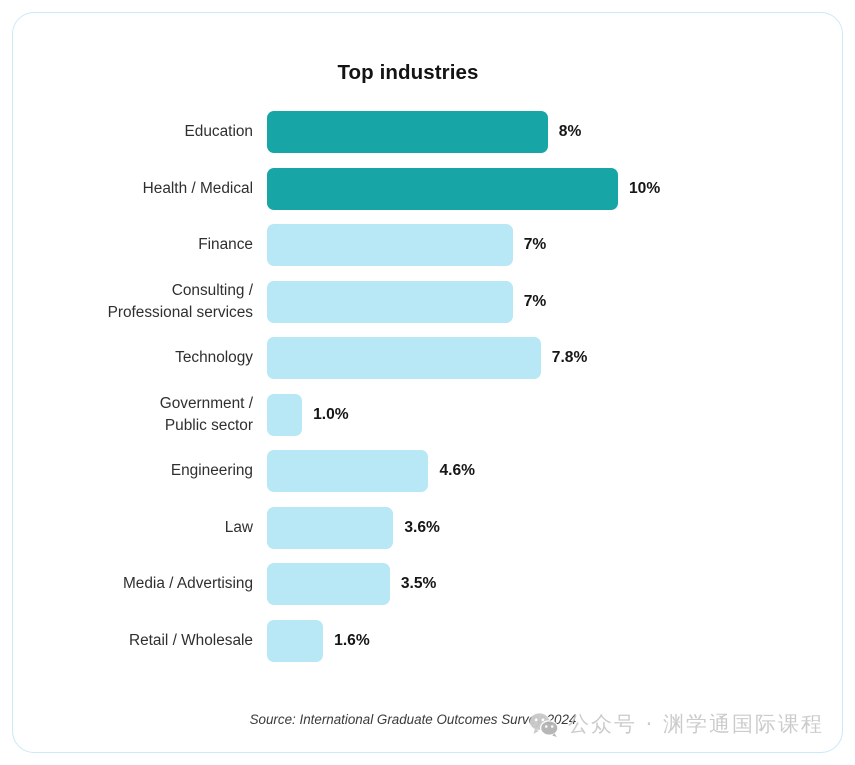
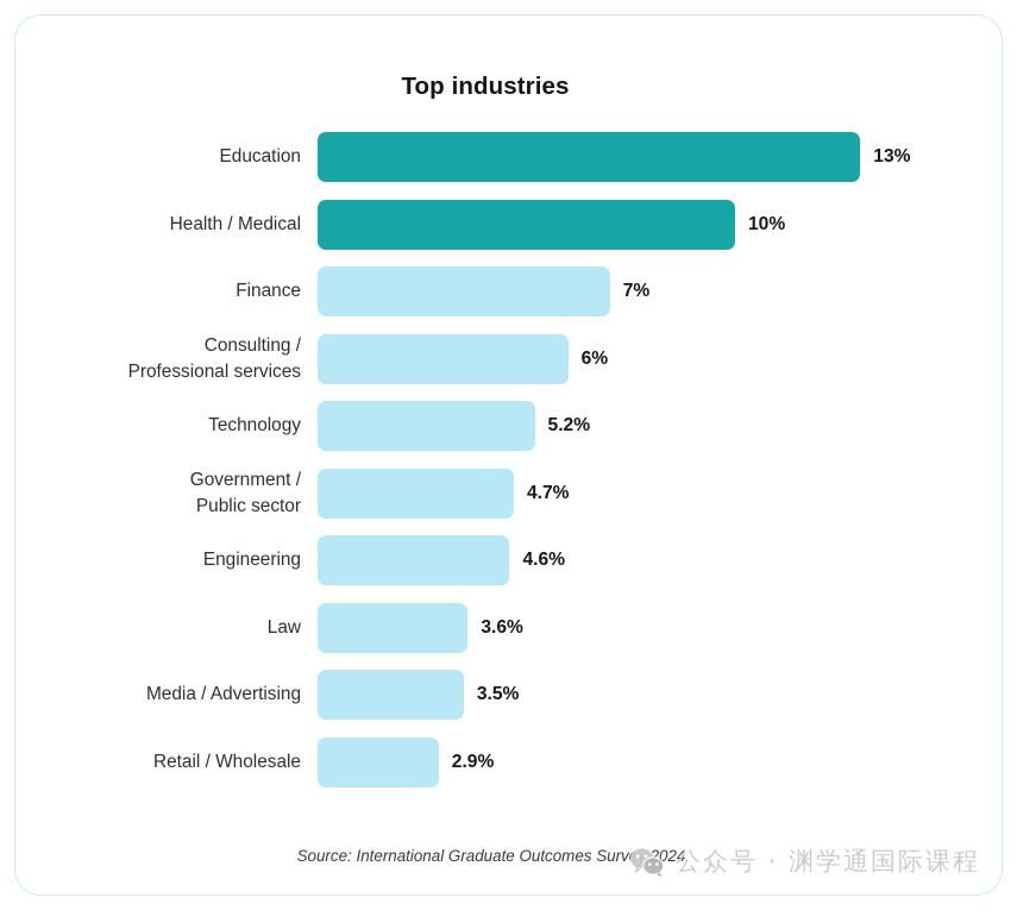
Education: 8% -> 13%
Consulting / Professional services: 7% -> 6%
Technology: 7.8% -> 5.2%
Government / Public sector: 1.0% -> 4.7%
Retail / Wholesale: 1.6% -> 2.9%
